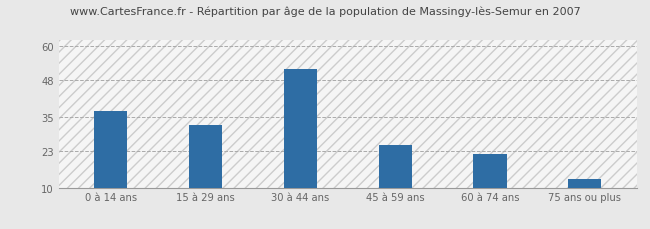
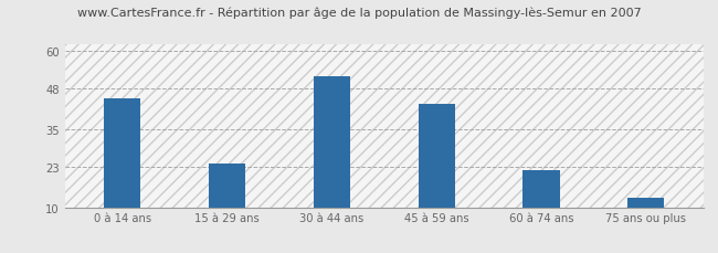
0 à 14 ans: 37 -> 45
15 à 29 ans: 32 -> 24
45 à 59 ans: 25 -> 43
